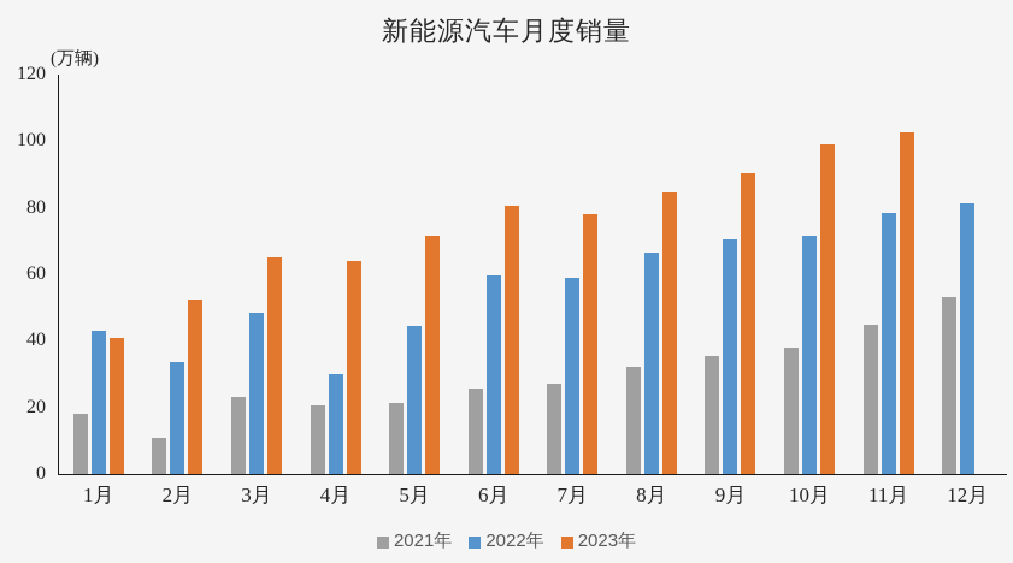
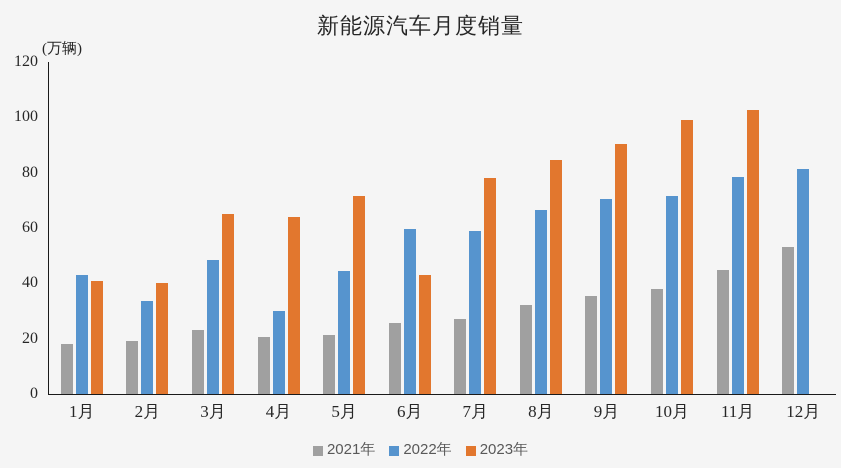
2021年/2月: 11 -> 19
2023年/2月: 52 -> 40
2023年/6月: 80 -> 43
